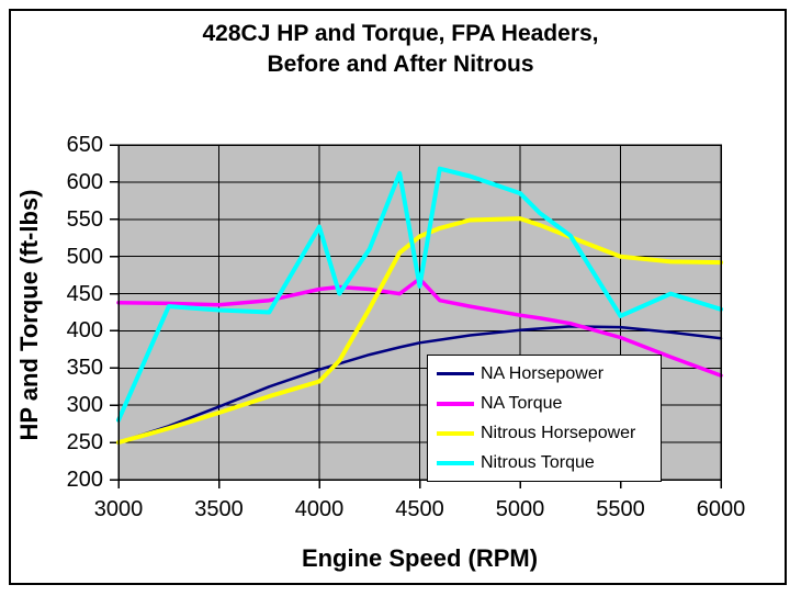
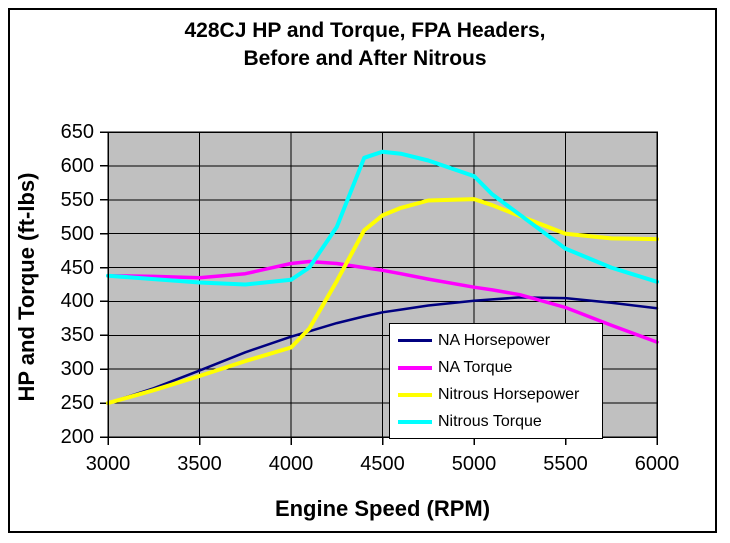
Nitrous Torque/3000: 280 -> 440
Nitrous Torque/4000: 540 -> 430
NA Torque/4500: 470 -> 450
Nitrous Torque/4500: 460 -> 620
Nitrous Torque/5500: 420 -> 480
